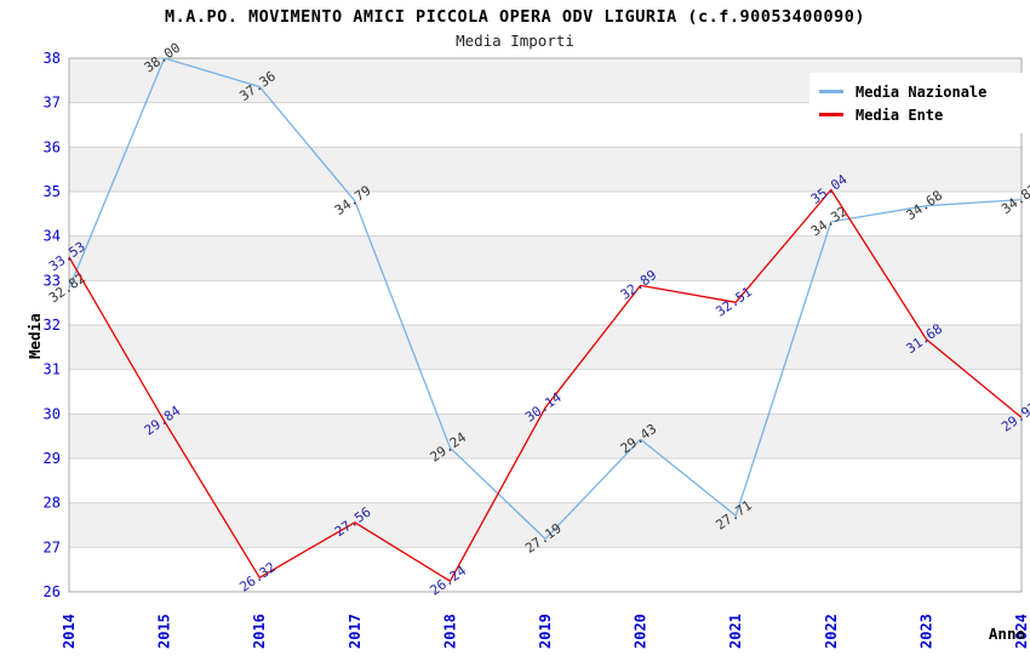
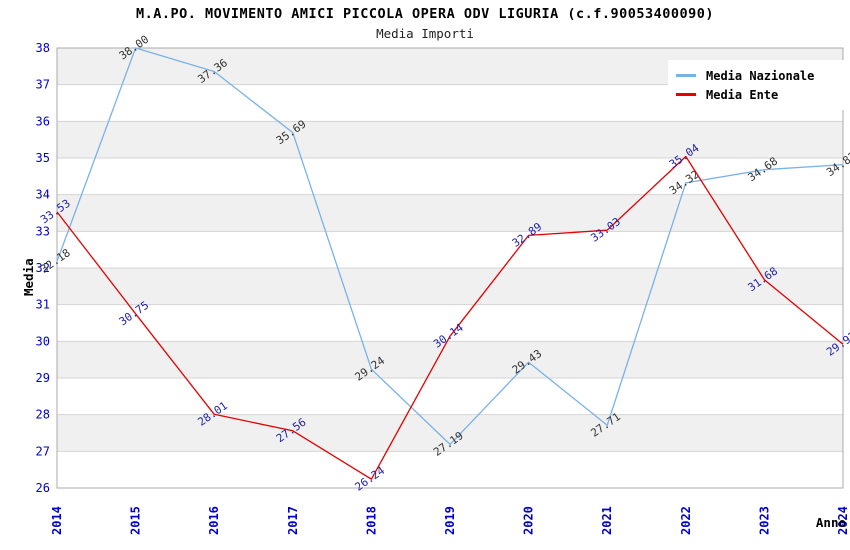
Media Nazionale/2014: 32.82 -> 32.18
Media Ente/2015: 29.84 -> 30.75
Media Ente/2016: 26.32 -> 28.01
Media Nazionale/2017: 34.79 -> 35.69
Media Ente/2021: 32.51 -> 33.03
